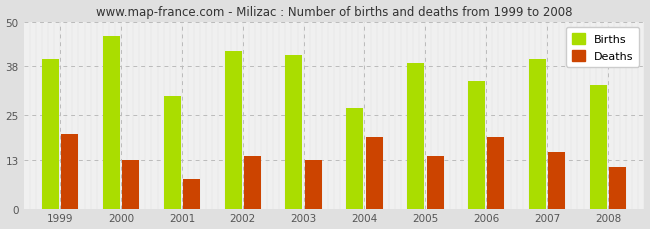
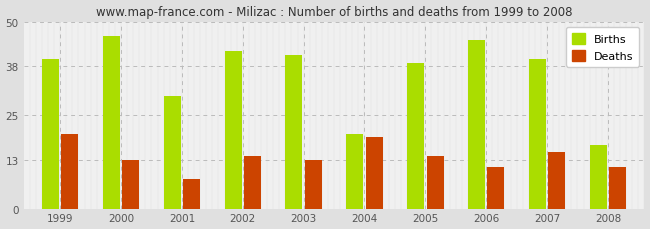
Births/2004: 27 -> 20
Births/2006: 34 -> 45
Deaths/2006: 19 -> 11
Births/2008: 33 -> 17
